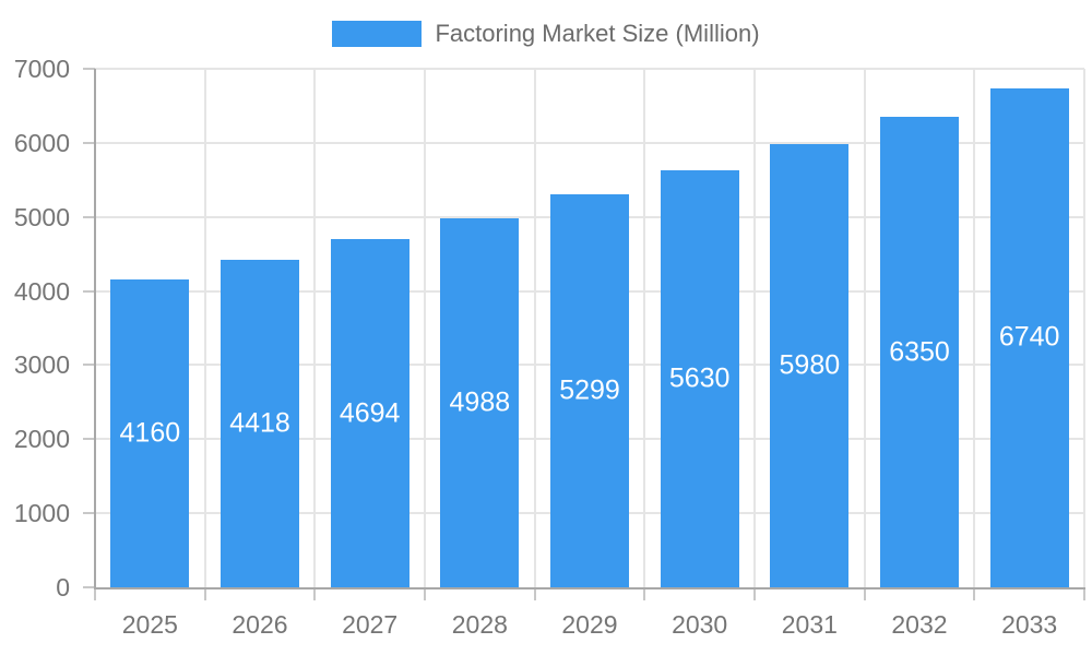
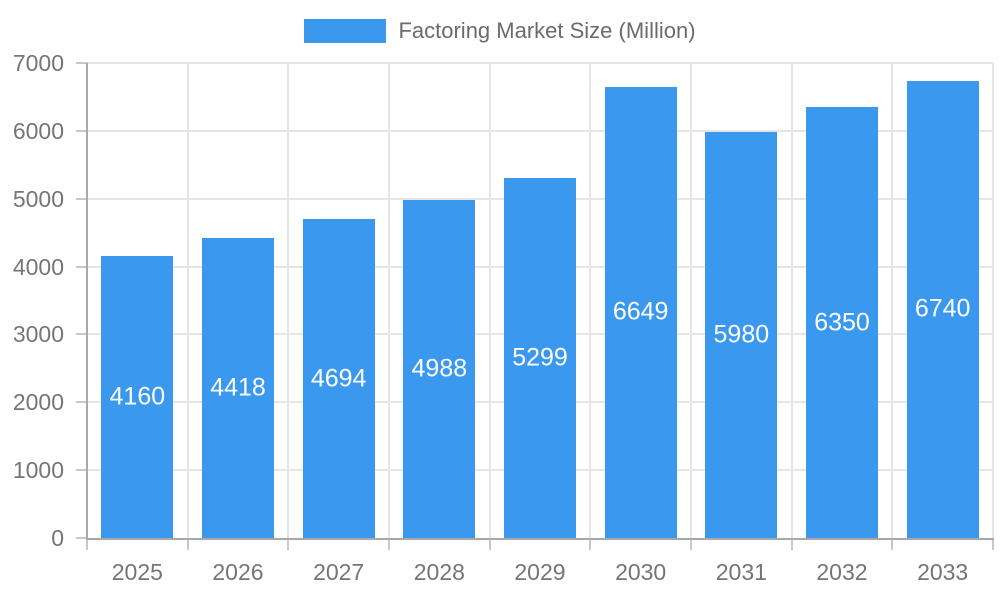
2030: 5630 -> 6649
